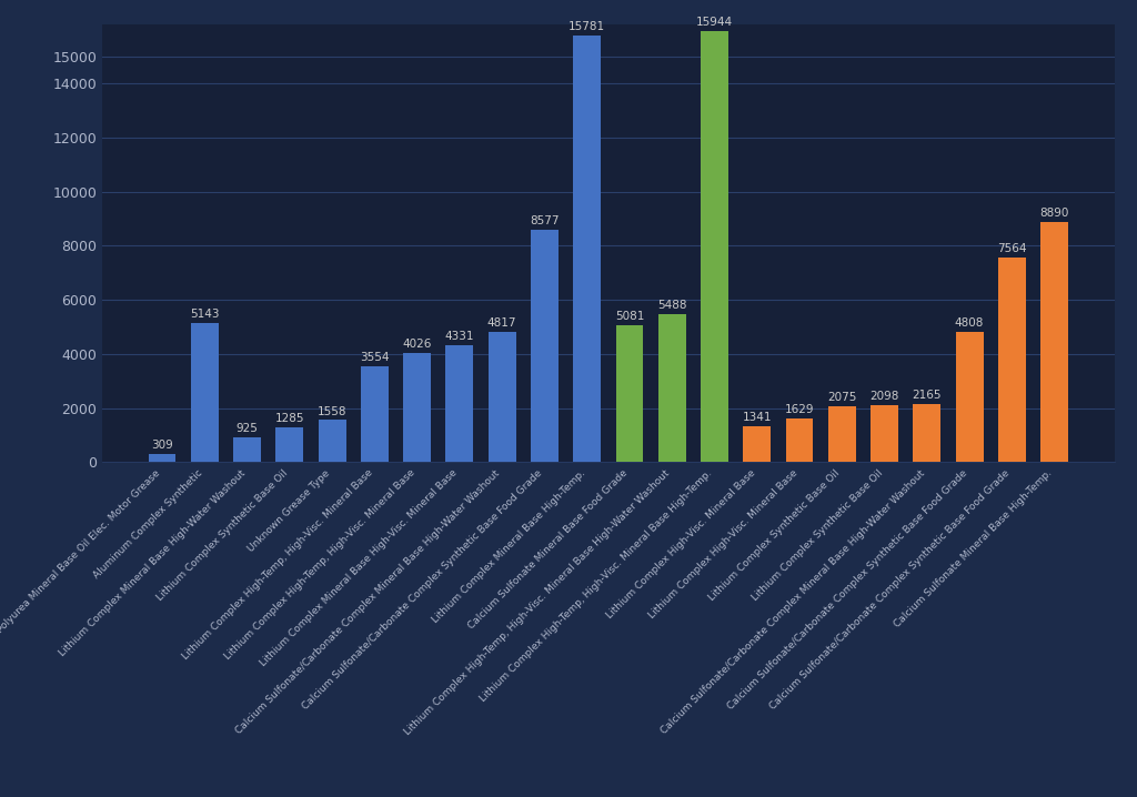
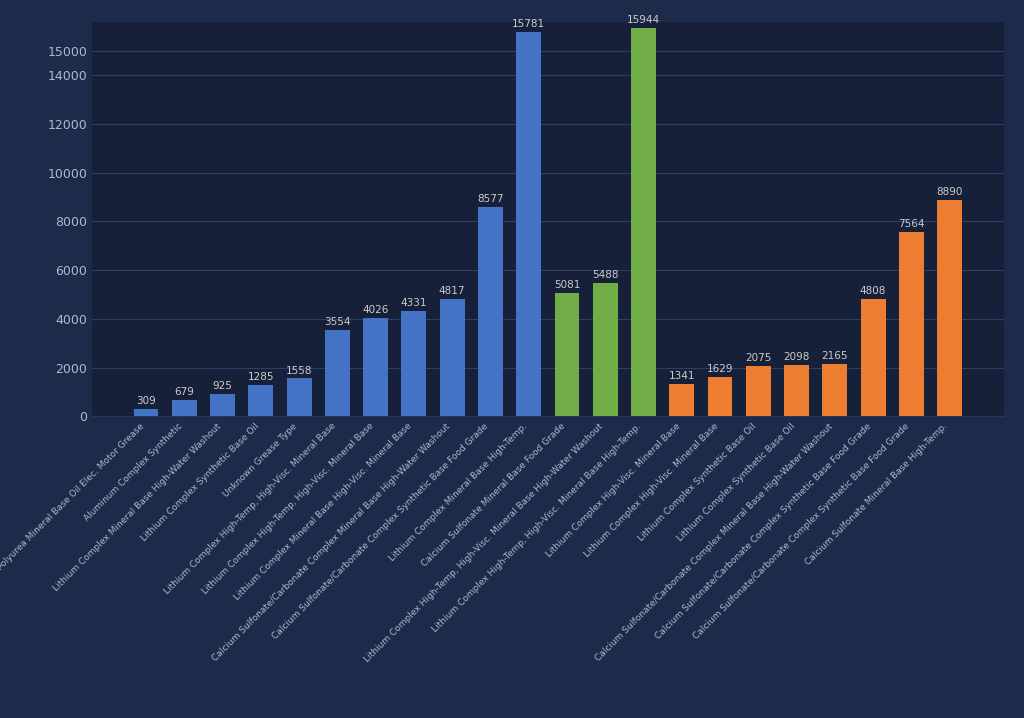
Aluminum Complex Synthetic: 5143 -> 679
